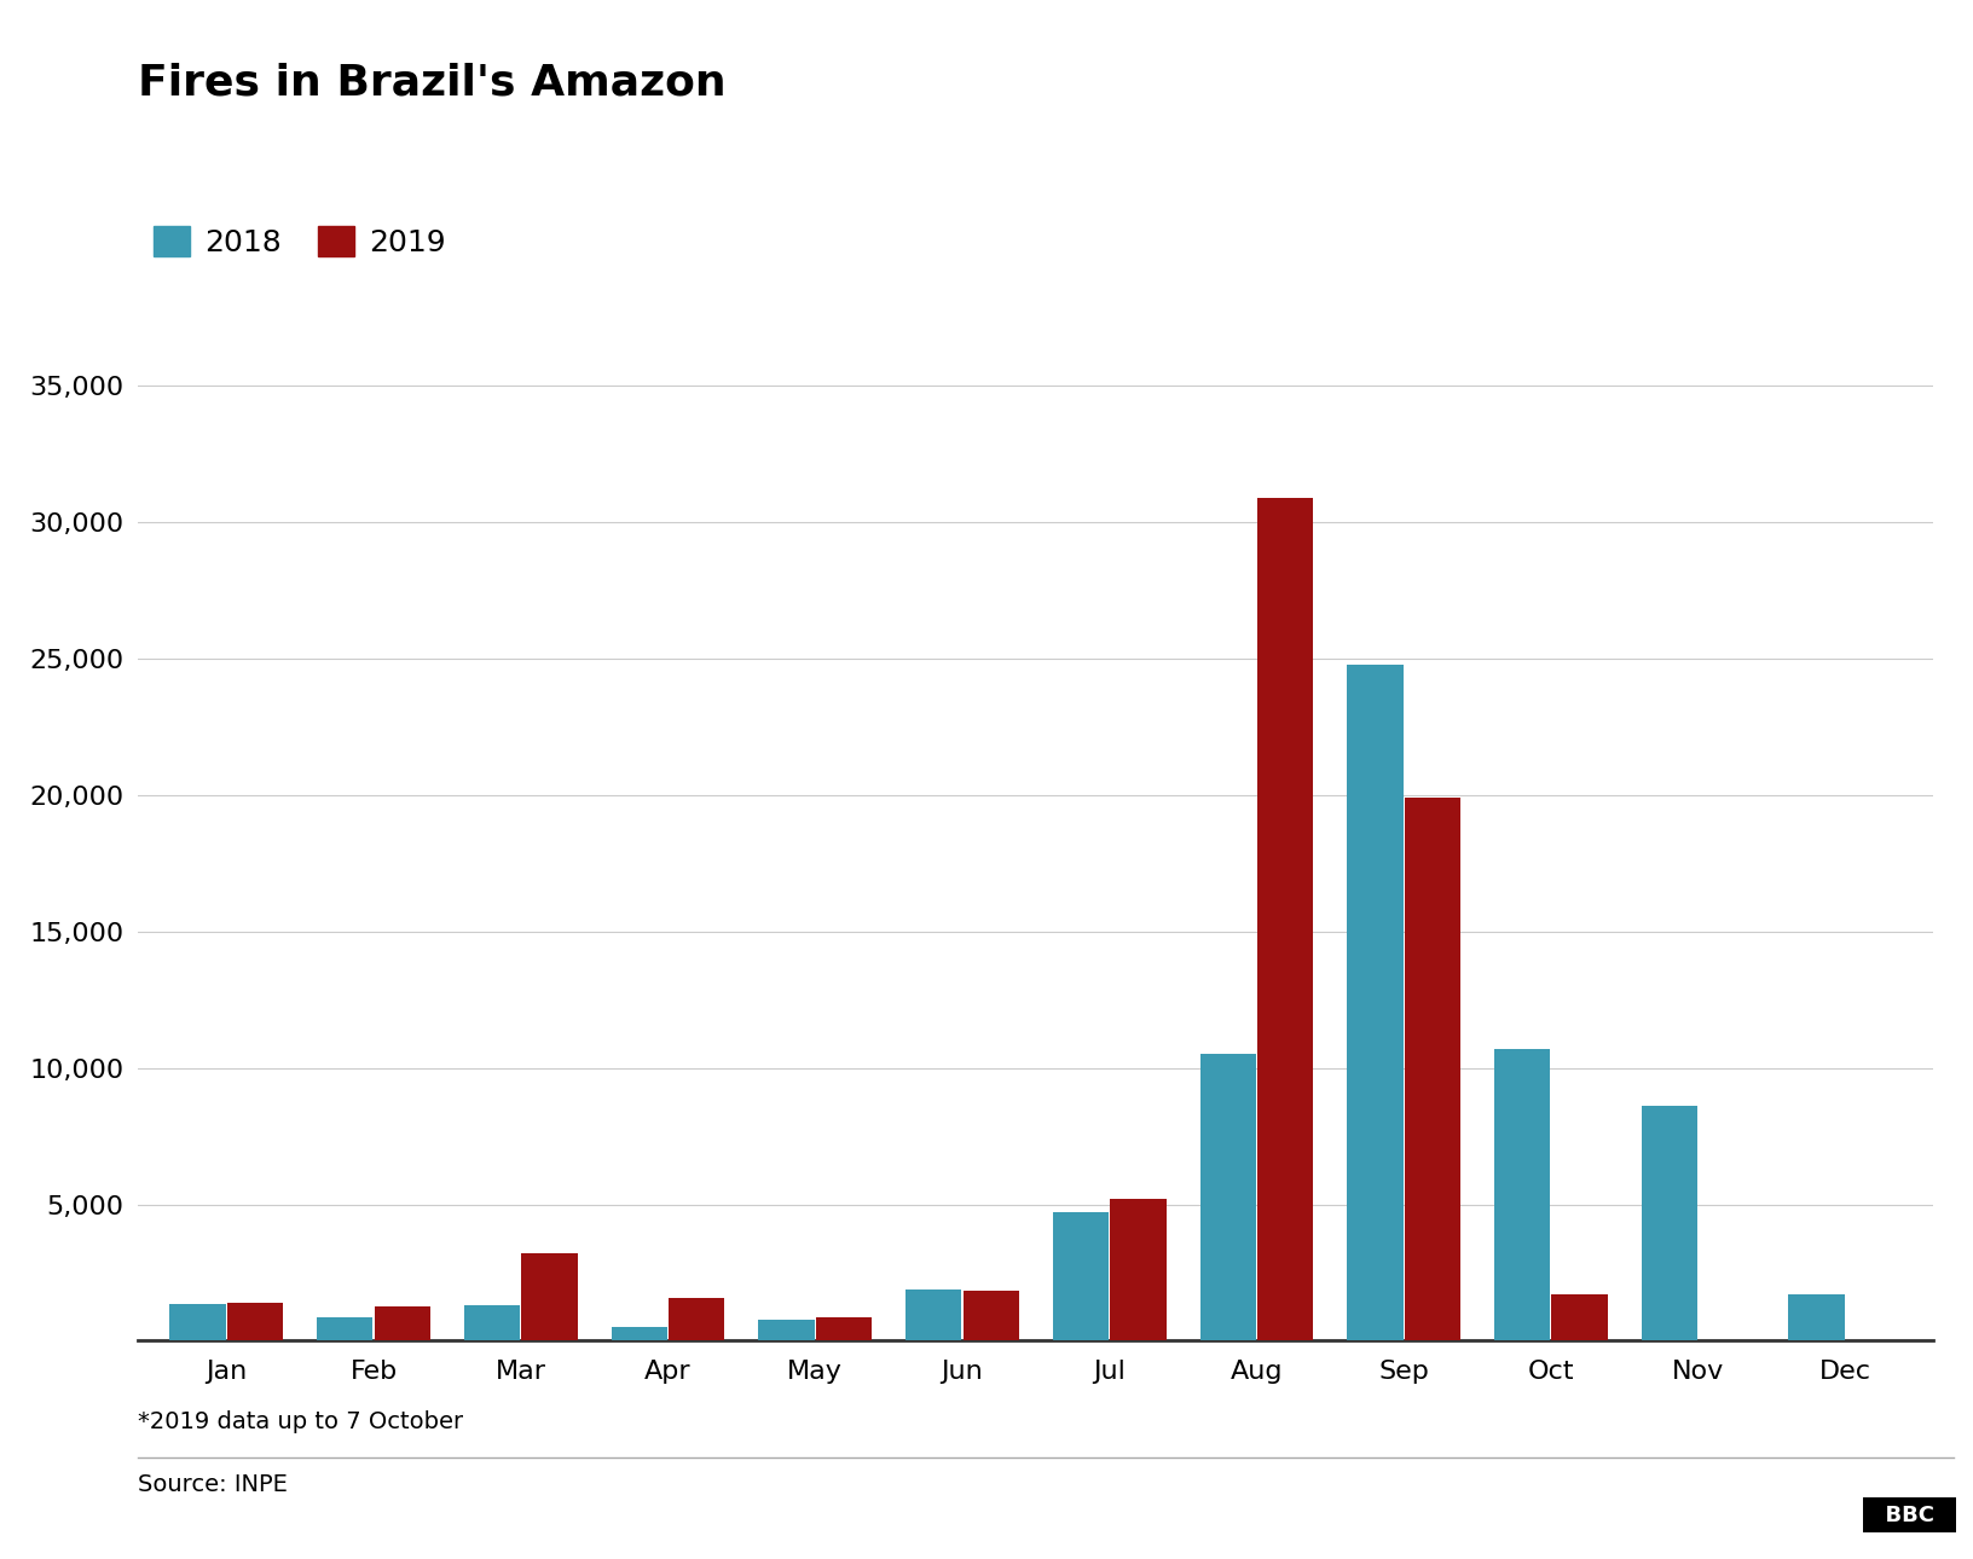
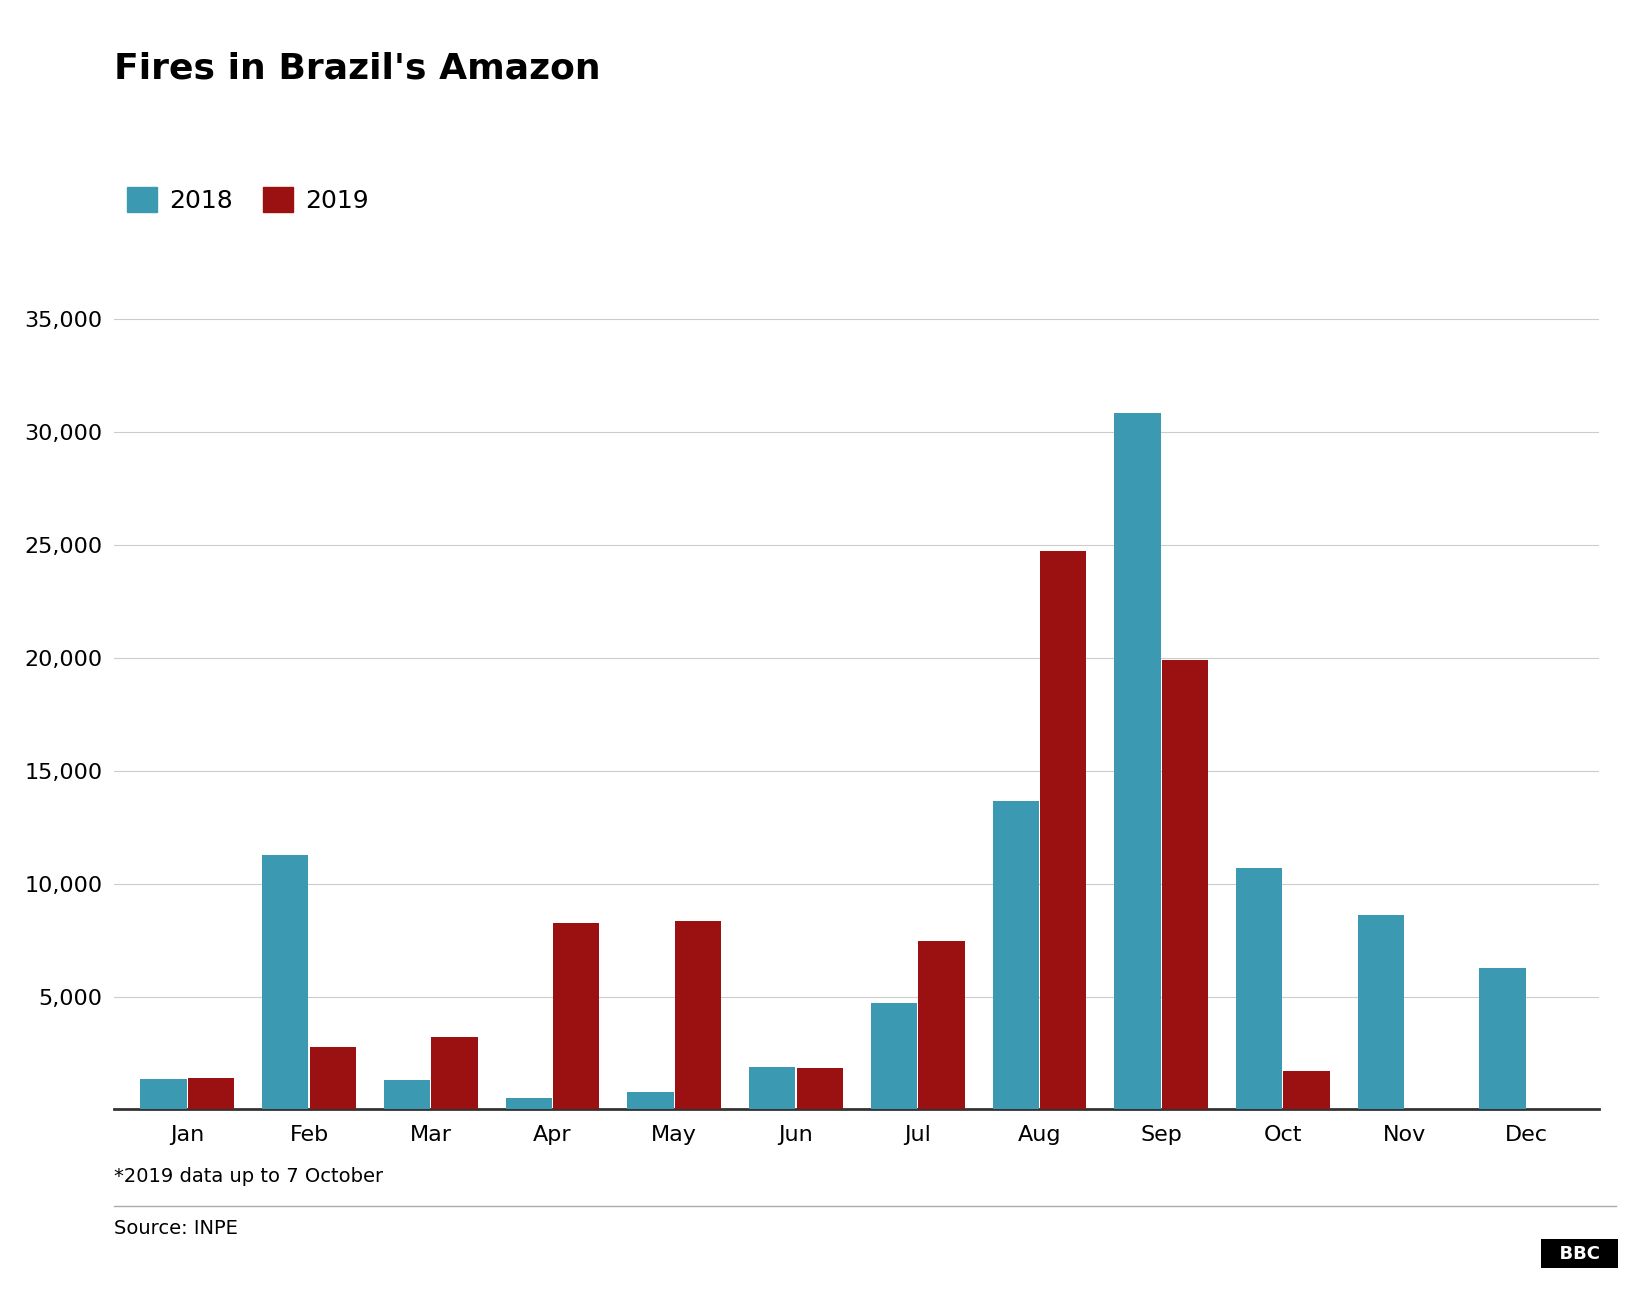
2018/Feb: 850 -> 11,250
2019/Feb: 1,250 -> 2,750
2019/Apr: 1,550 -> 8,250
2019/May: 850 -> 8,350
2019/Jul: 5,200 -> 7,450
2018/Aug: 10,500 -> 13,650
2019/Aug: 30,900 -> 24,750
2018/Sep: 24,800 -> 30,850
2018/Dec: 1,700 -> 6,250
